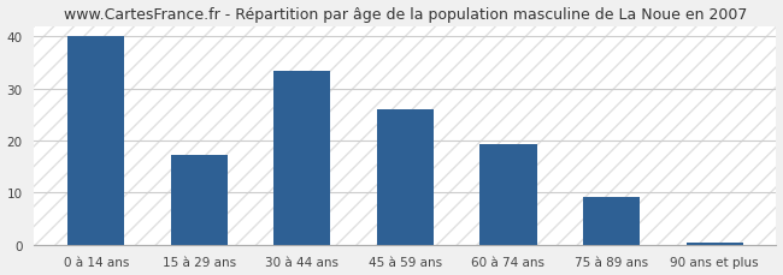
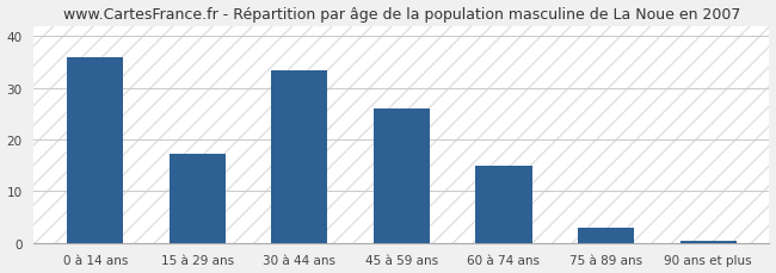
0 à 14 ans: 40.0 -> 36.0
60 à 74 ans: 19.2 -> 15.0
75 à 89 ans: 9.2 -> 3.0
